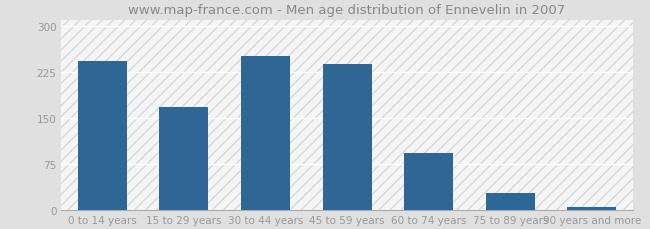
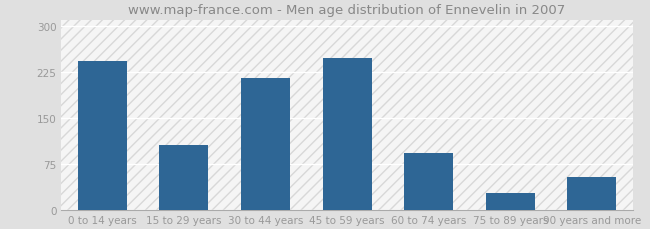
15 to 29 years: 168 -> 106
30 to 44 years: 252 -> 216
45 to 59 years: 238 -> 248
90 years and more: 5 -> 54
